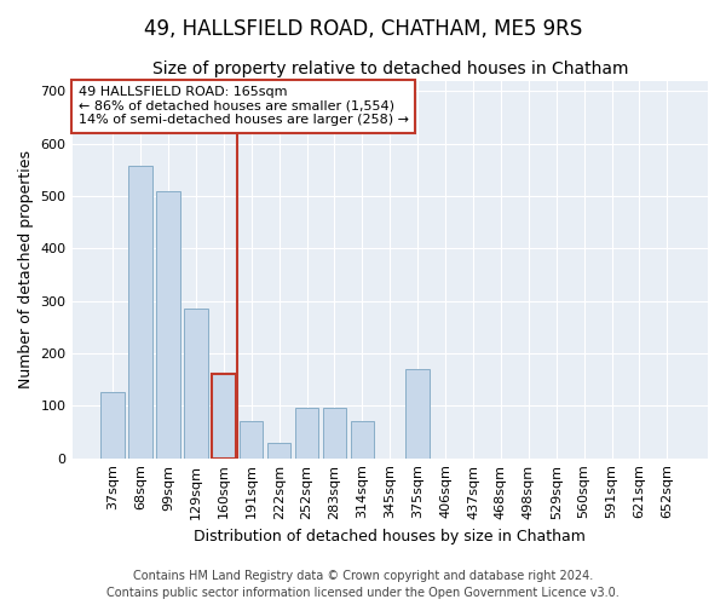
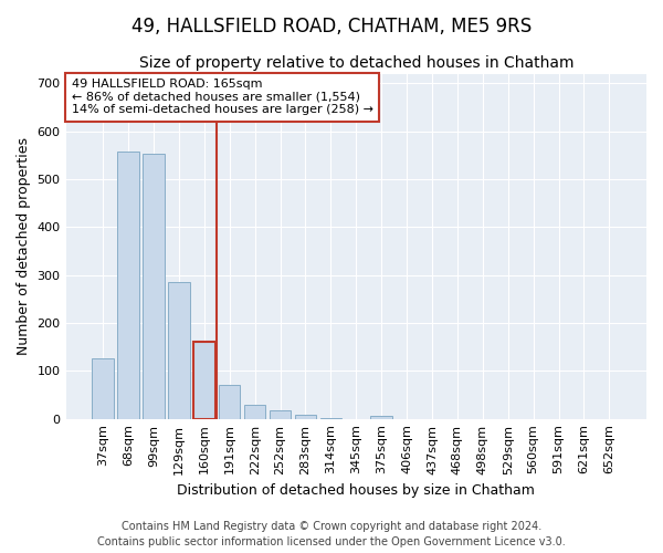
99sqm: 510 -> 553
252sqm: 95 -> 18
283sqm: 95 -> 8
314sqm: 70 -> 2
375sqm: 170 -> 6
